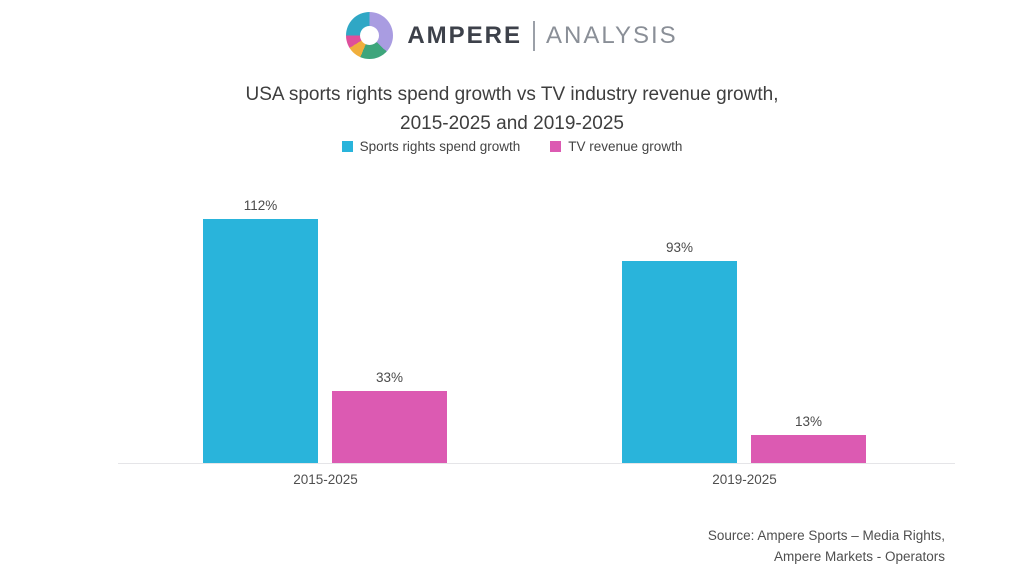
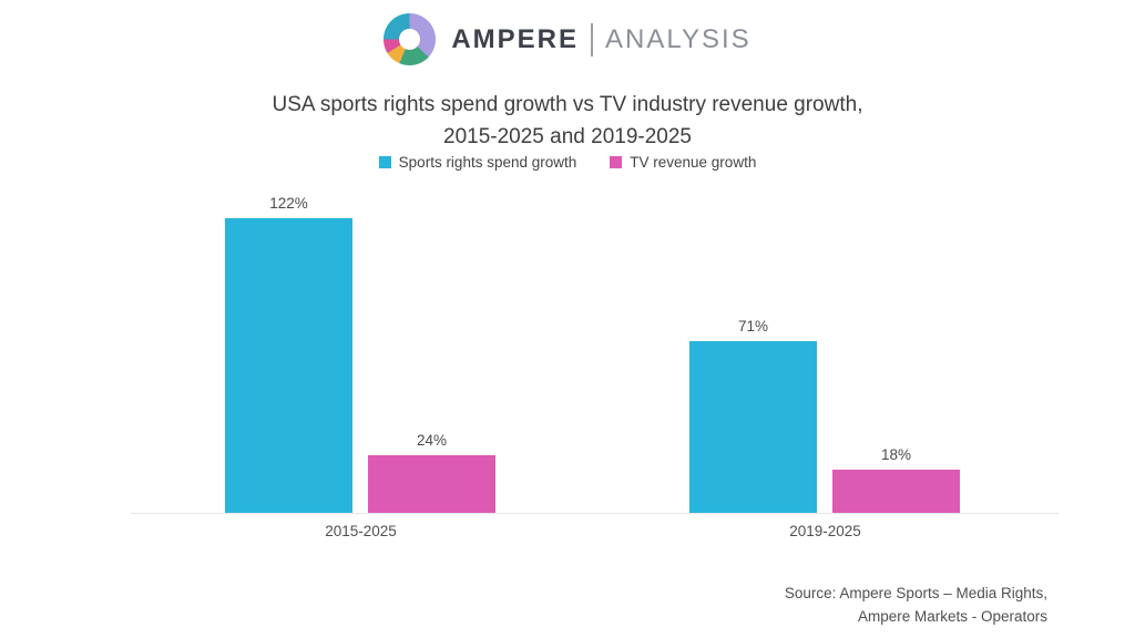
Sports rights spend growth/2015-2025: 112% -> 122%
TV revenue growth/2015-2025: 33% -> 24%
Sports rights spend growth/2019-2025: 93% -> 71%
TV revenue growth/2019-2025: 13% -> 18%
